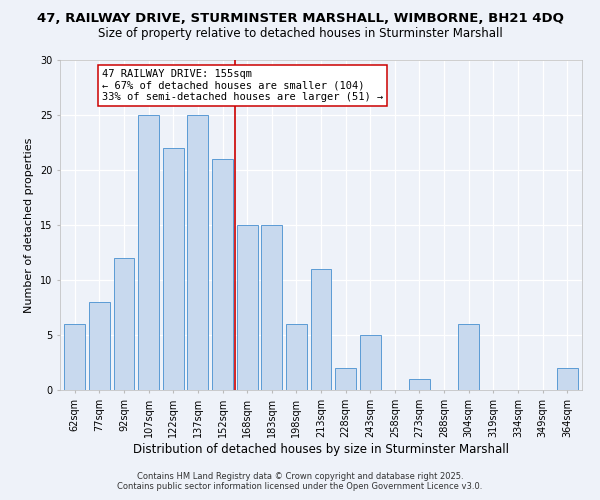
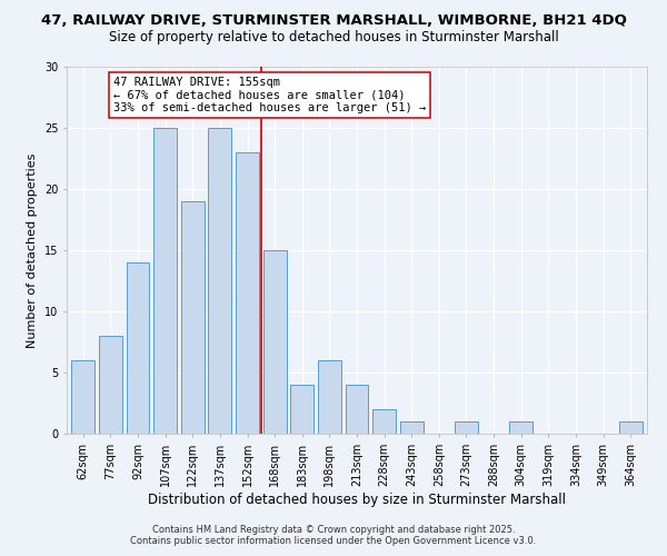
92sqm: 12 -> 14
122sqm: 22 -> 19
152sqm: 21 -> 23
183sqm: 15 -> 4
213sqm: 11 -> 4
243sqm: 5 -> 1
304sqm: 6 -> 1
364sqm: 2 -> 1
